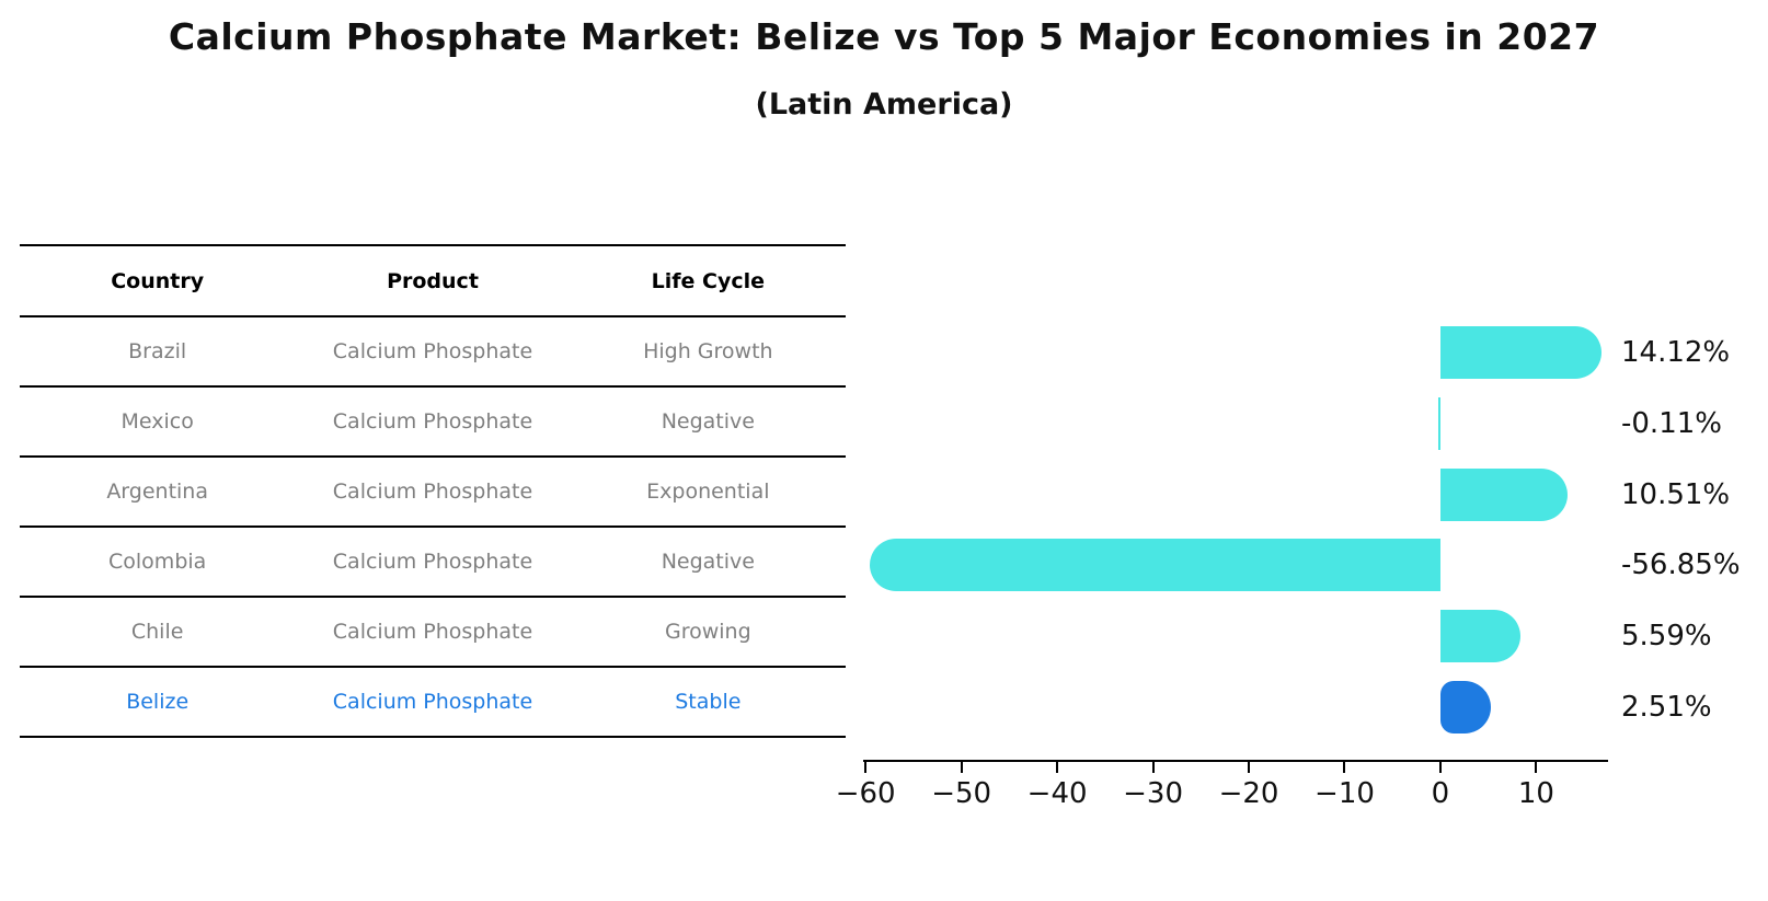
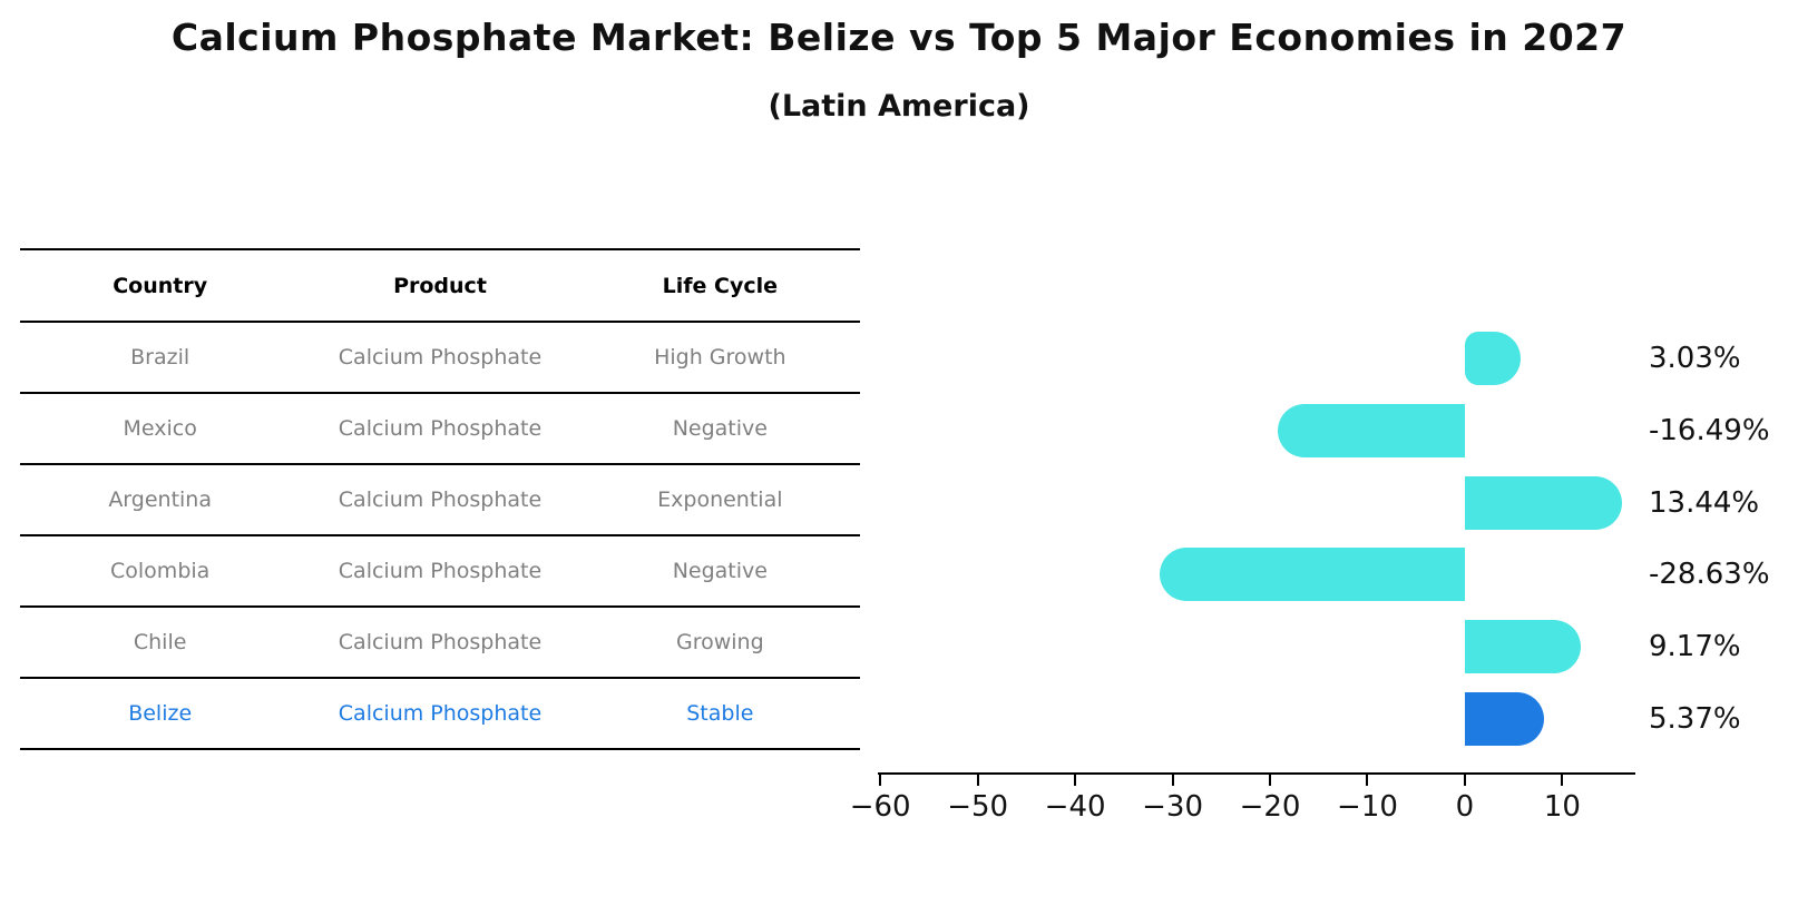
Brazil: 14.12% -> 3.03%
Mexico: -0.11% -> -16.49%
Argentina: 10.51% -> 13.44%
Colombia: -56.85% -> -28.63%
Chile: 5.59% -> 9.17%
Belize: 2.51% -> 5.37%
